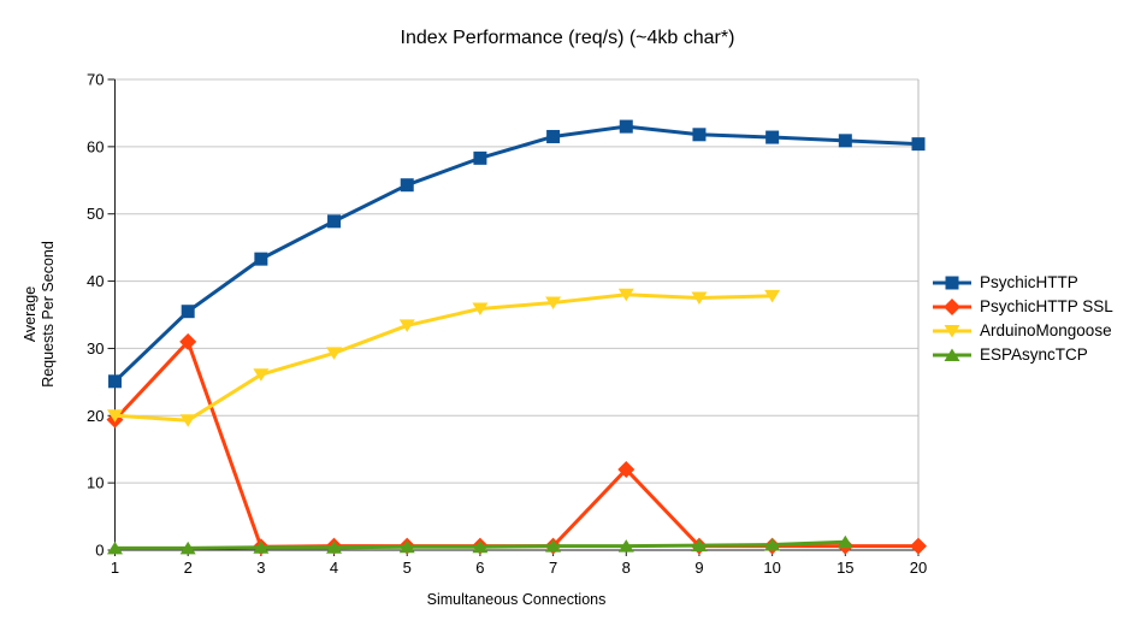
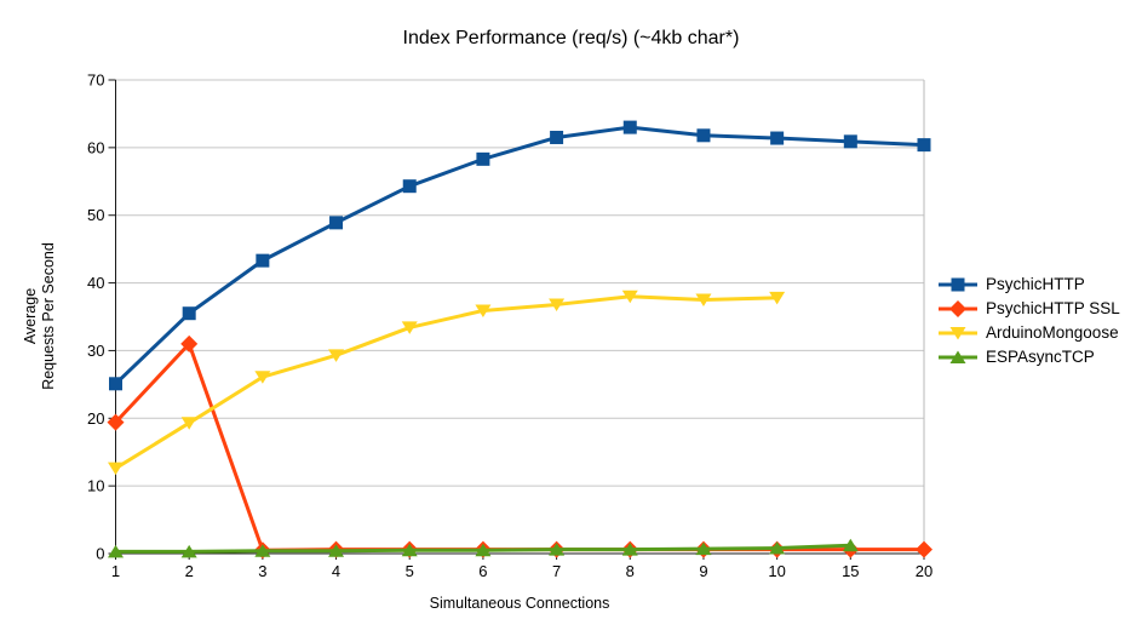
ArduinoMongoose/1: 20 -> 13
PsychicHTTP SSL/8: 12 -> 1
